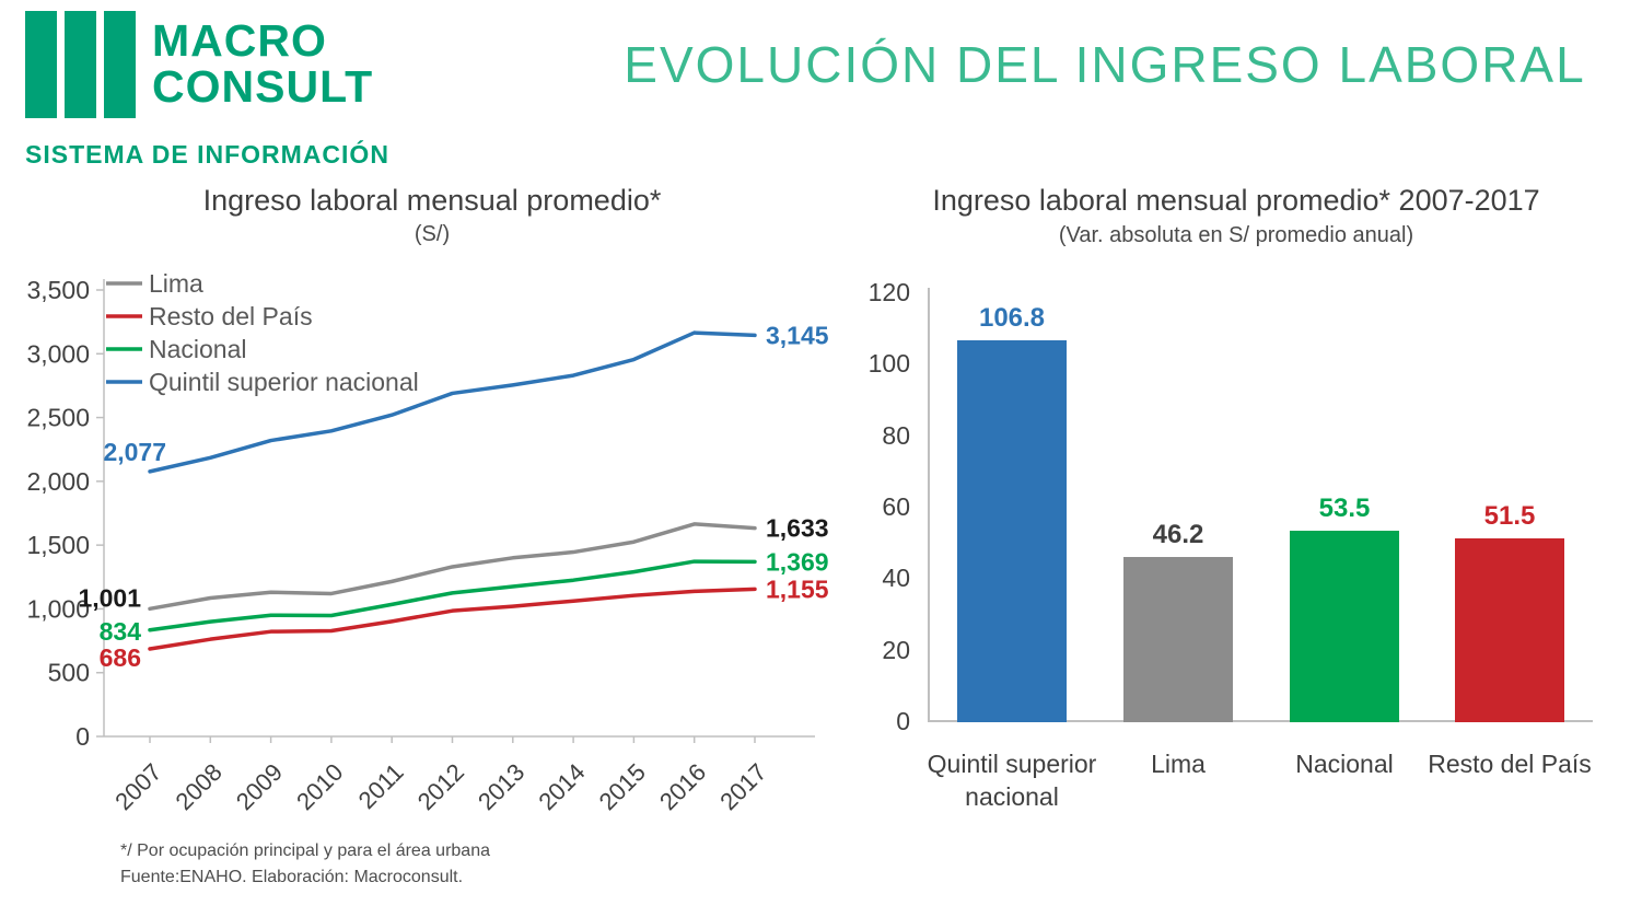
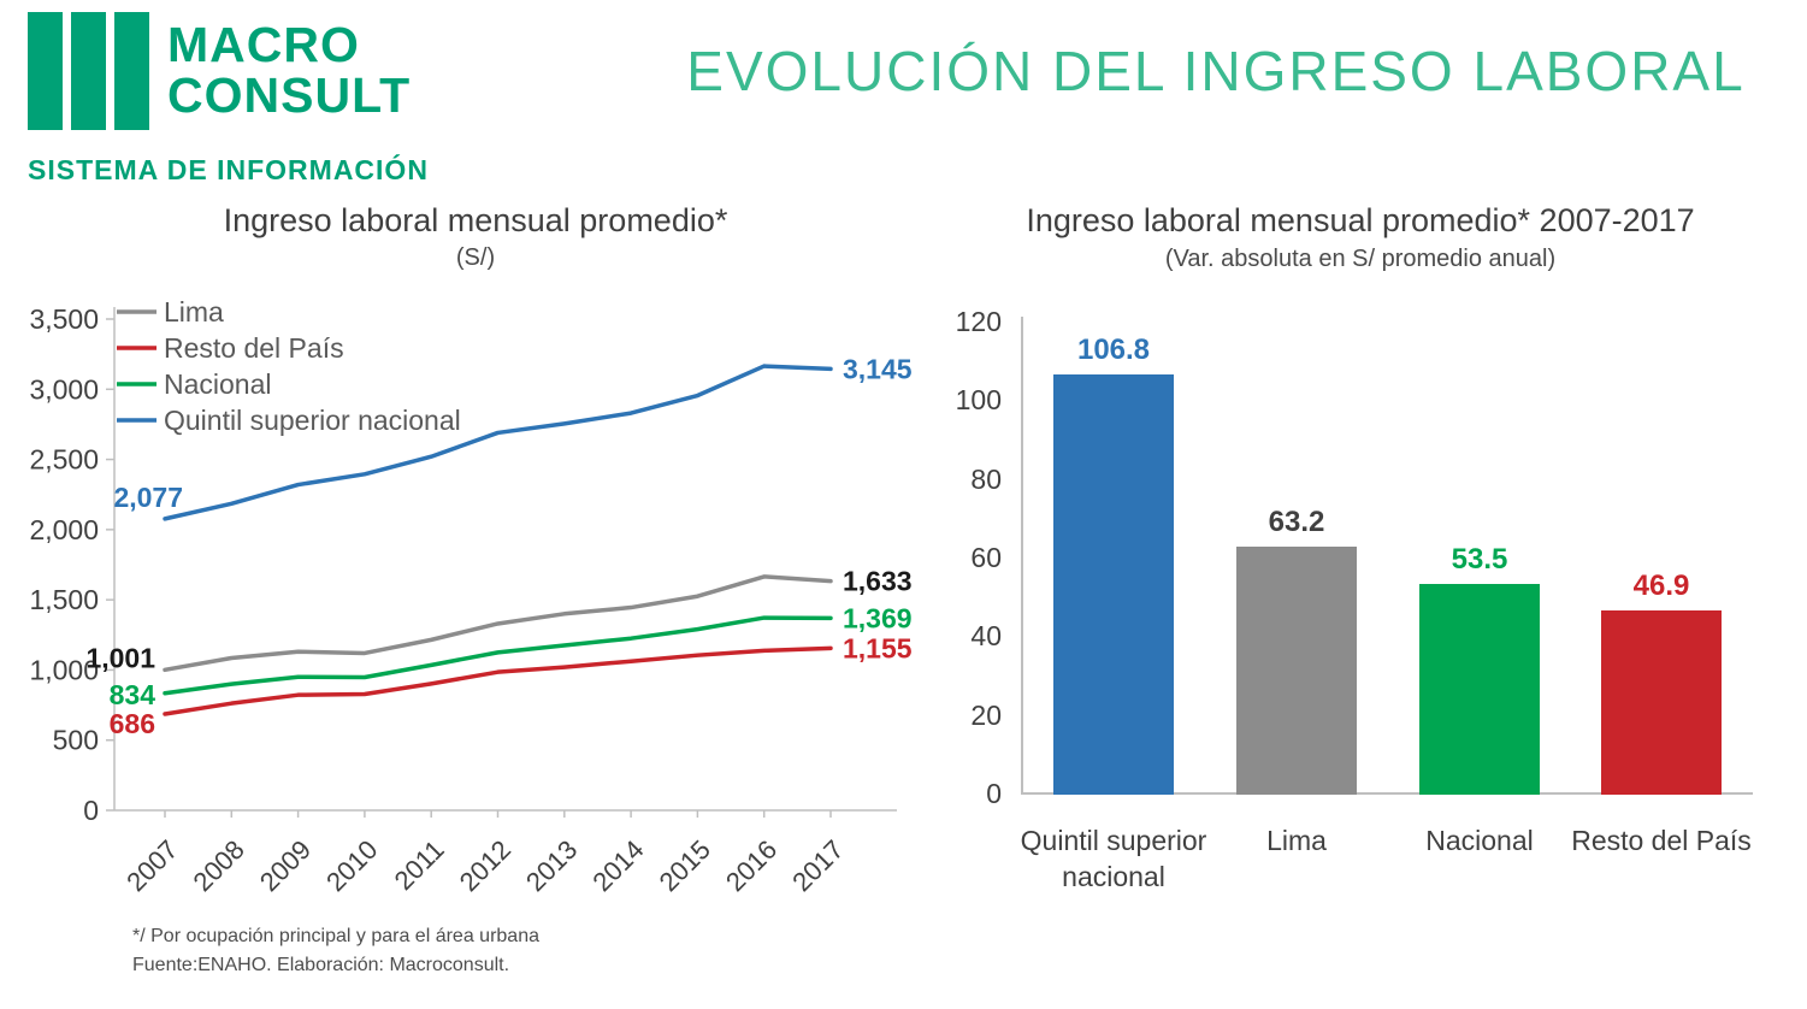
Ingreso laboral mensual promedio* 2007-2017/Lima: 46.2 -> 63.2
Ingreso laboral mensual promedio* 2007-2017/Resto del País: 51.5 -> 46.9
